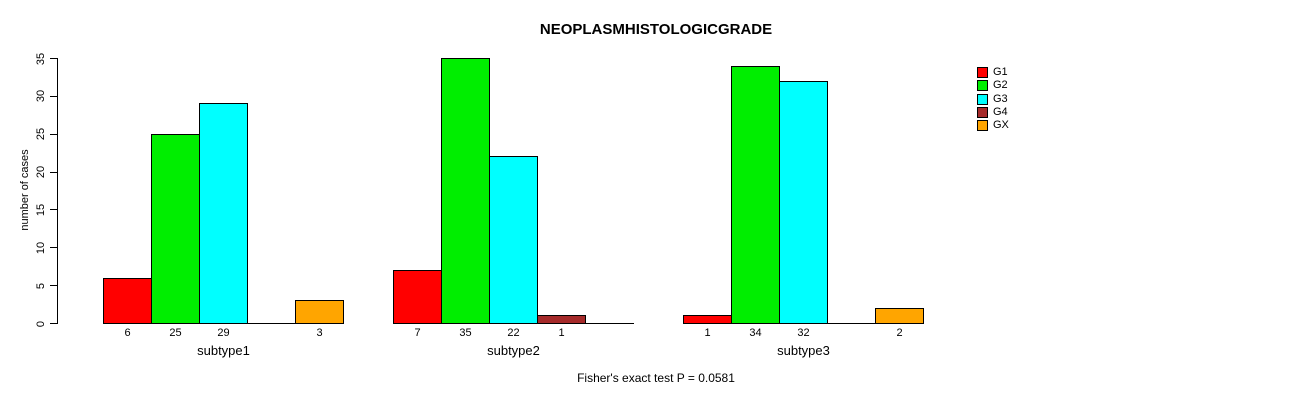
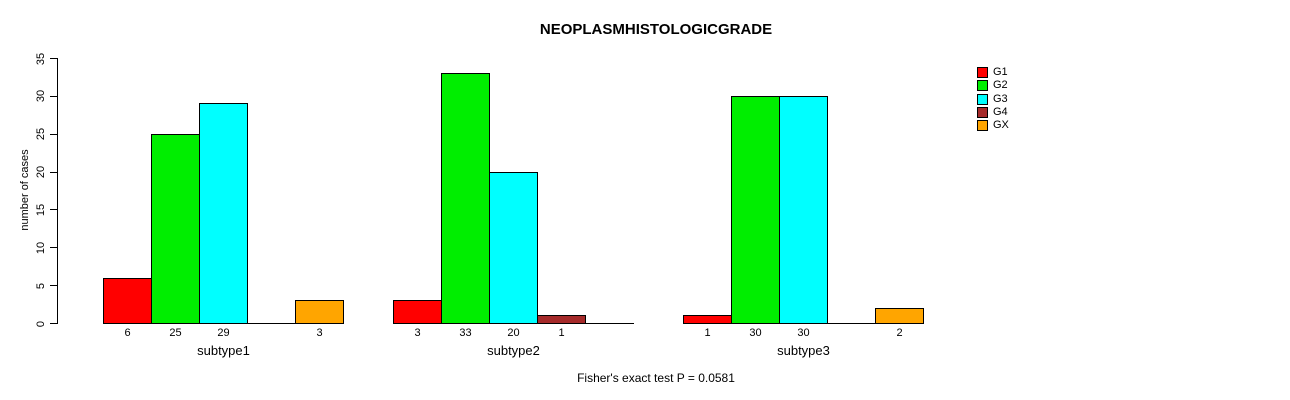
G1/subtype2: 7 -> 3
G2/subtype2: 35 -> 33
G3/subtype2: 22 -> 20
G2/subtype3: 34 -> 30
G3/subtype3: 32 -> 30
